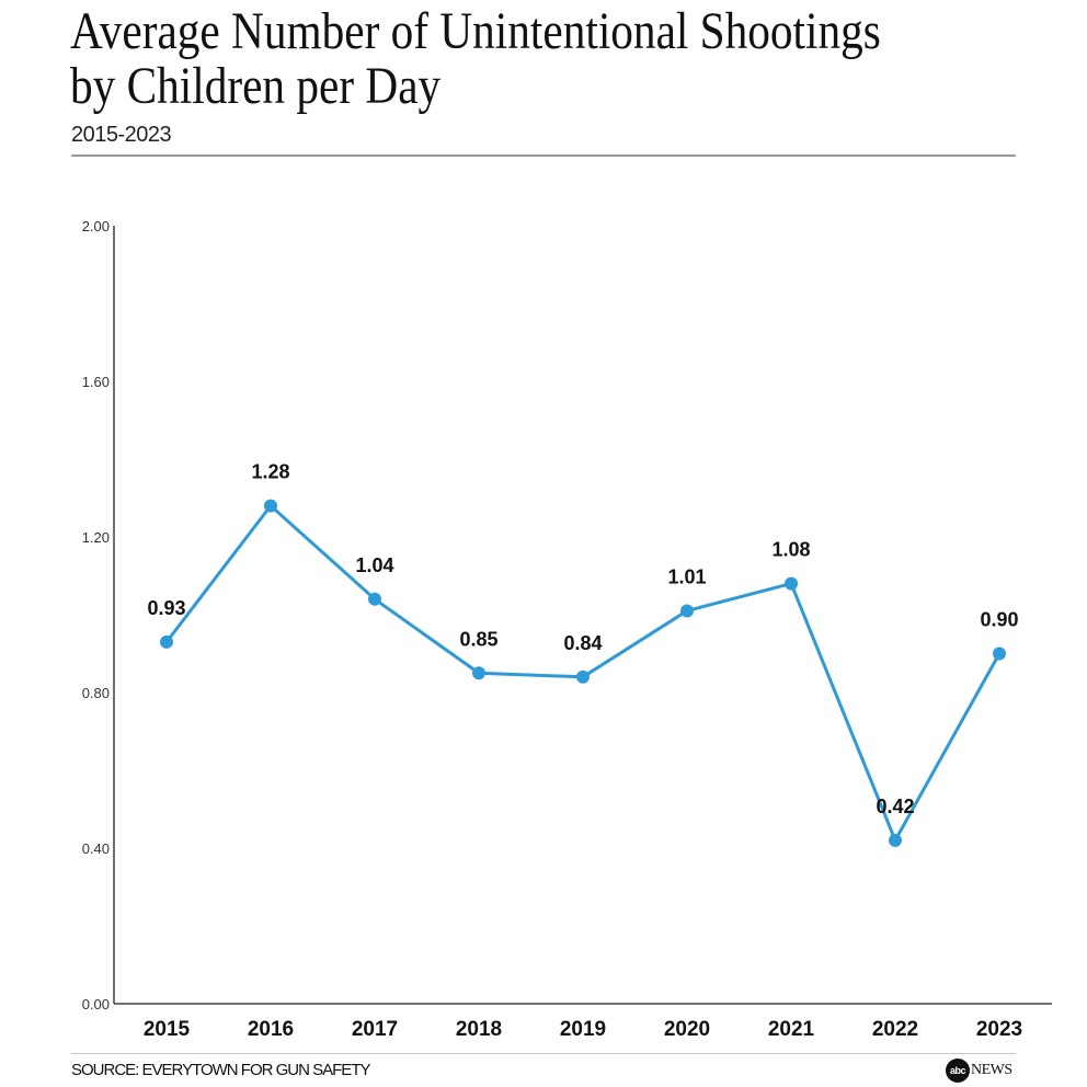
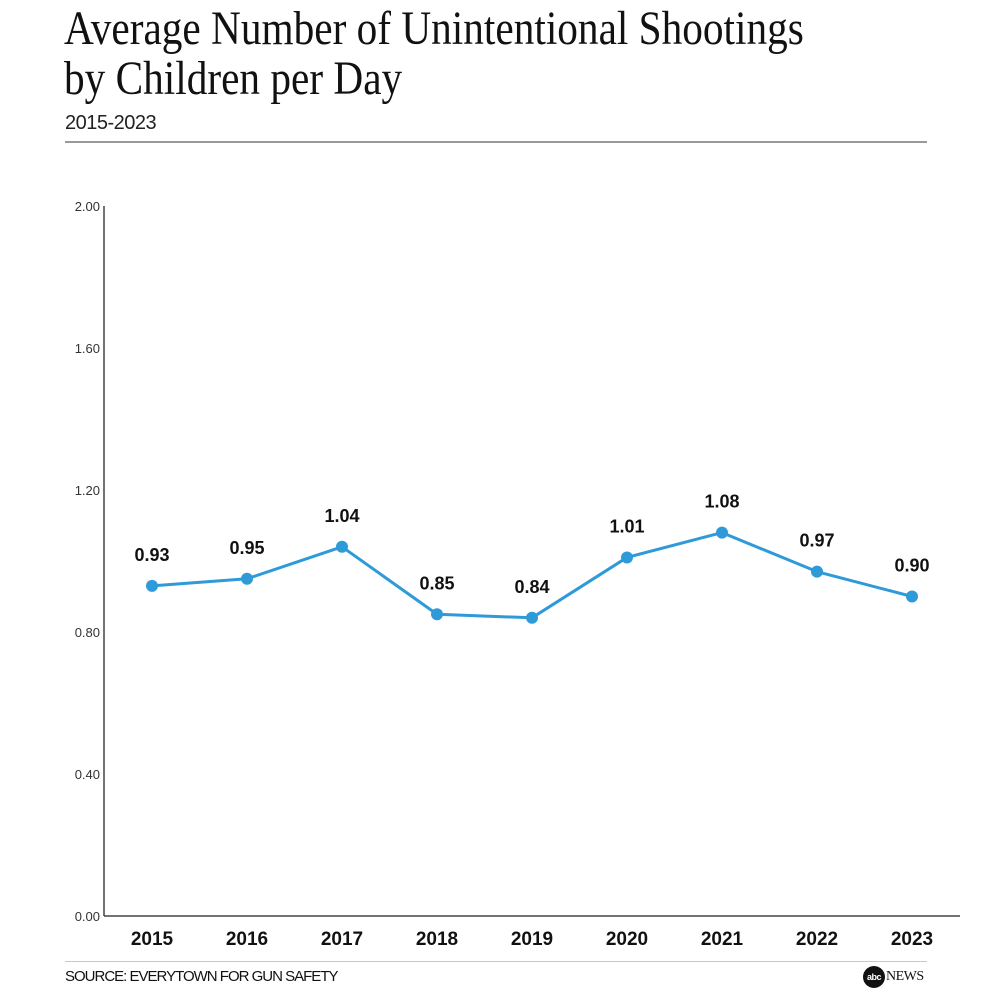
2016: 1.28 -> 0.95
2022: 0.42 -> 0.97
